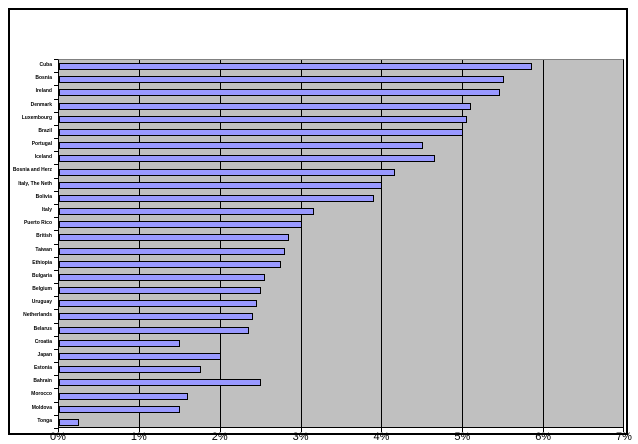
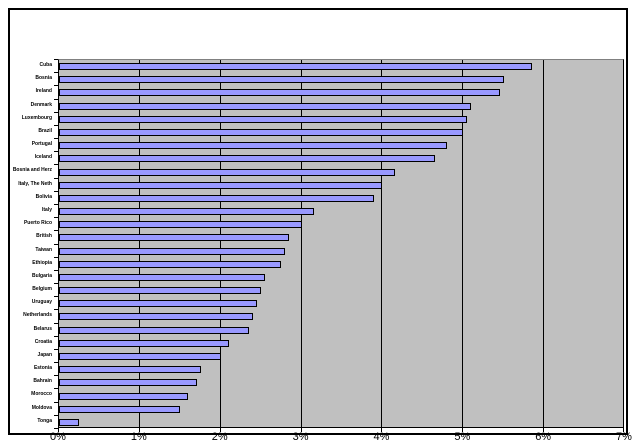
Portugal: 4.5% -> 4.8%
Croatia: 1.5% -> 2.1%
Bahrain: 2.5% -> 1.7%
